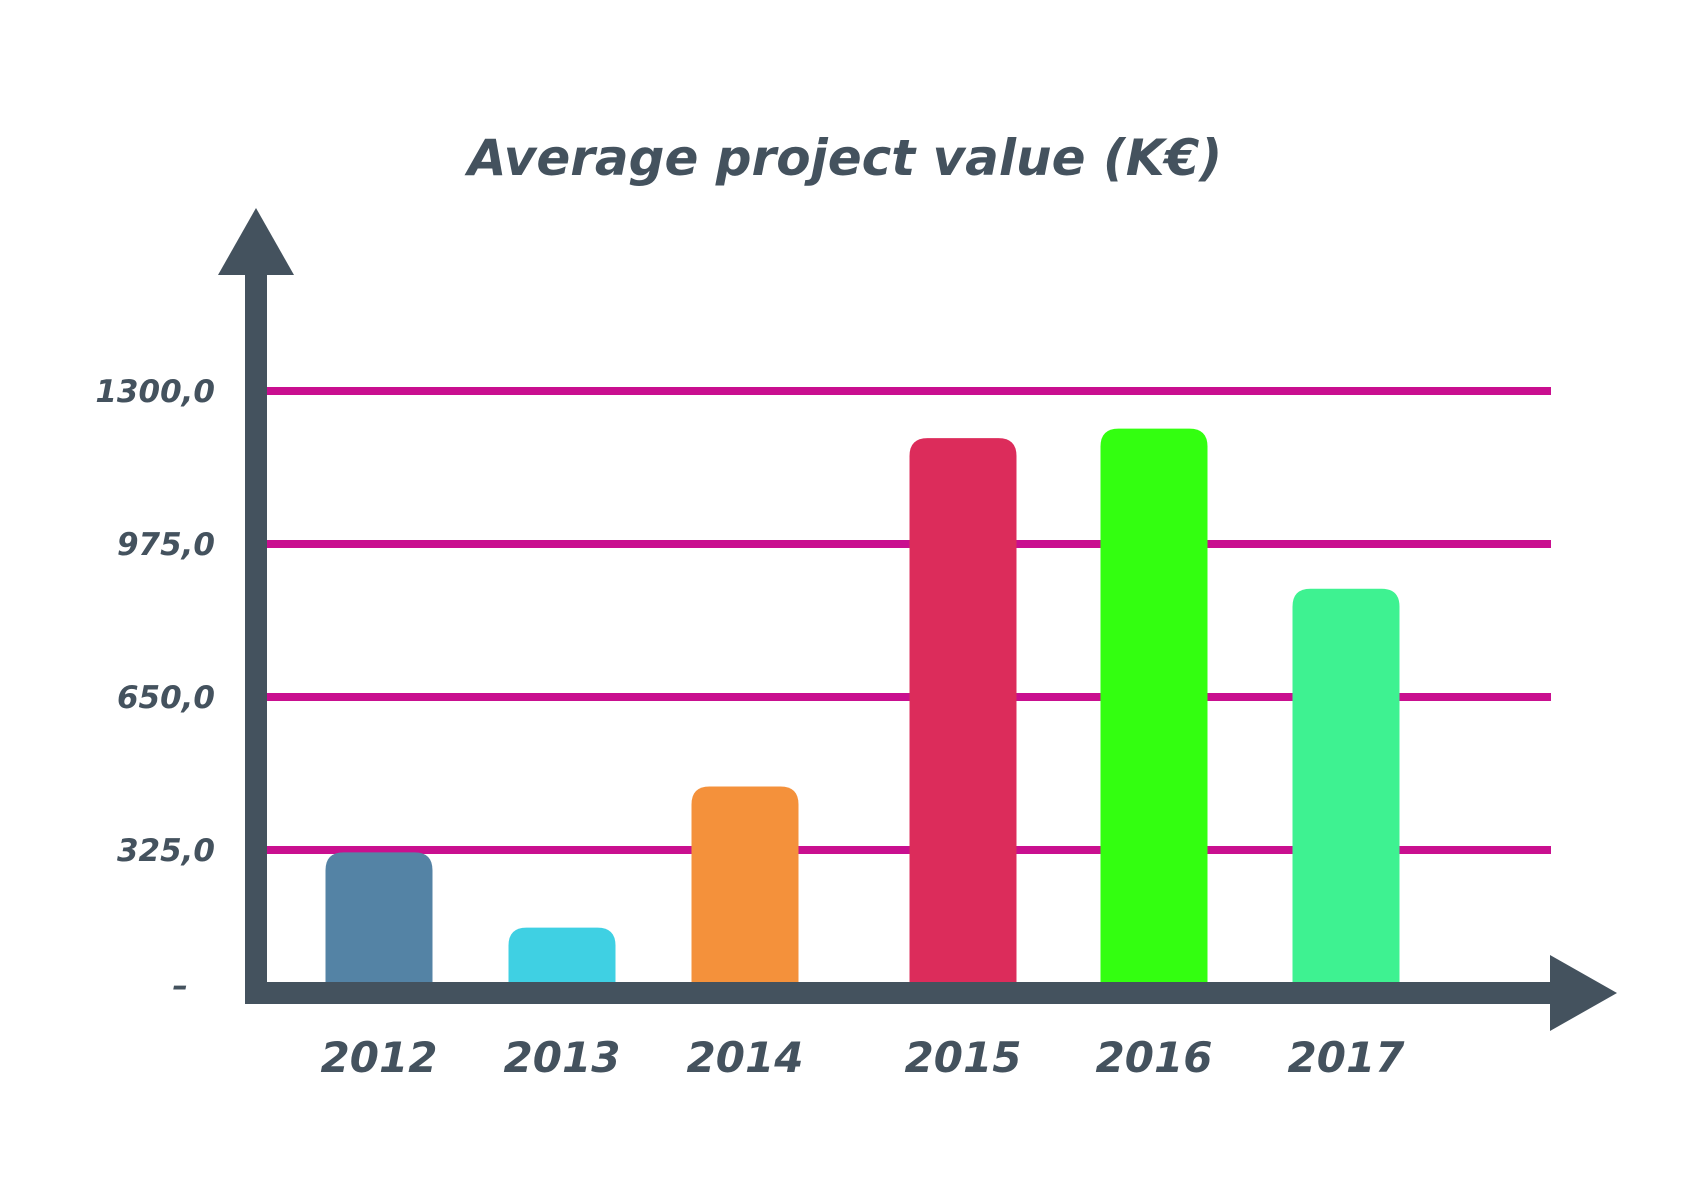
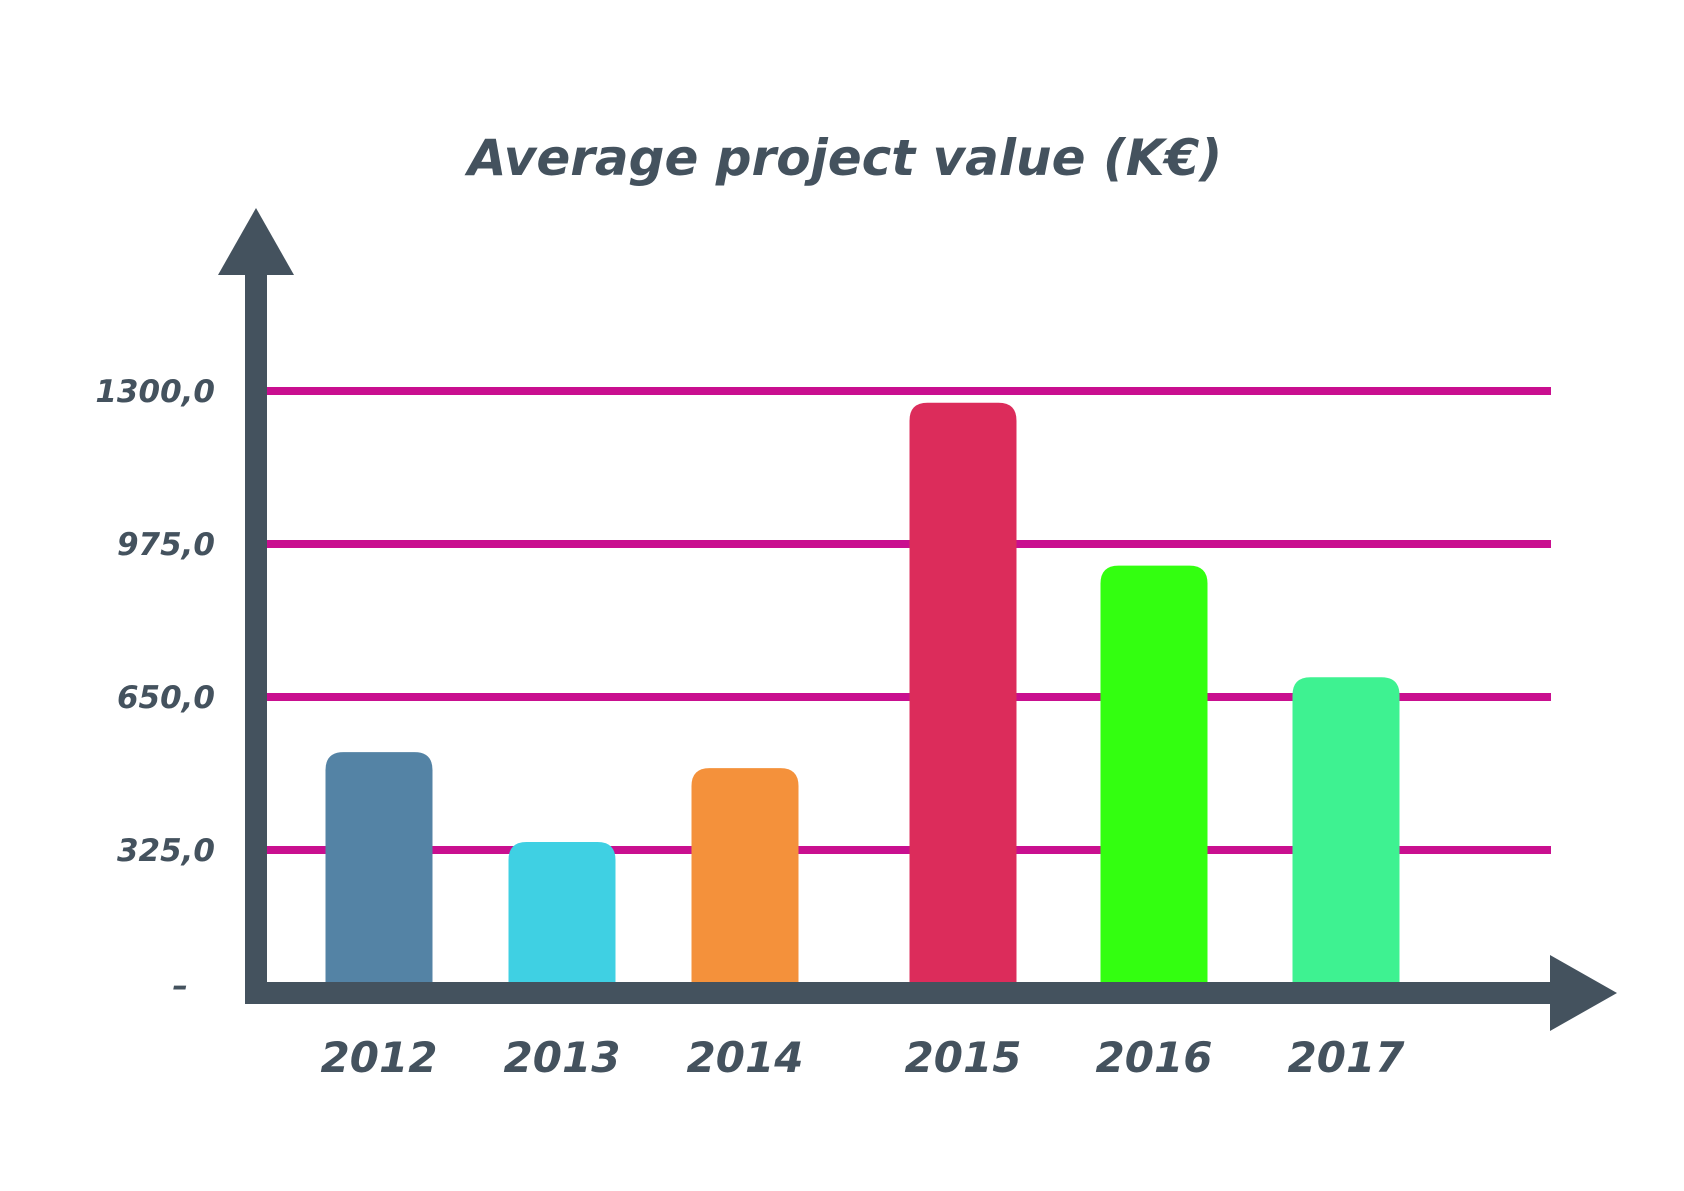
2012: 320 -> 530
2013: 160 -> 340
2014: 460 -> 500
2015: 1200 -> 1280
2016: 1220 -> 930
2017: 880 -> 690
